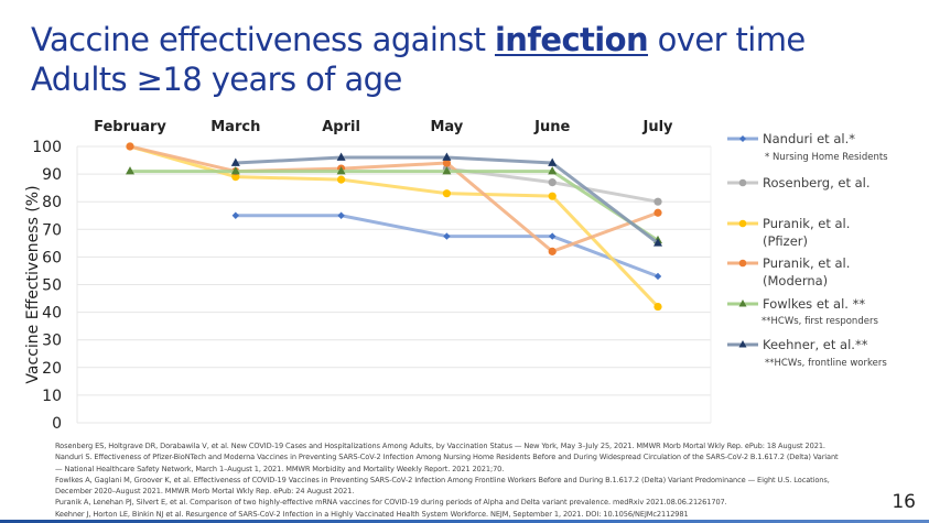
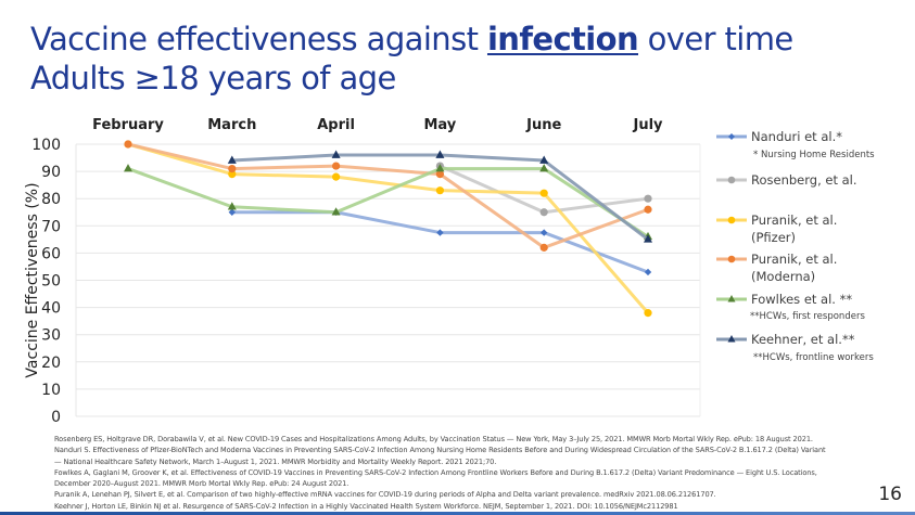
Fowlkes et al. **/March: 91 -> 77
Fowlkes et al. **/April: 91 -> 75
Puranik, et al. (Moderna)/May: 94 -> 89
Rosenberg, et al./June: 87 -> 75
Puranik, et al. (Pfizer)/July: 42 -> 38
